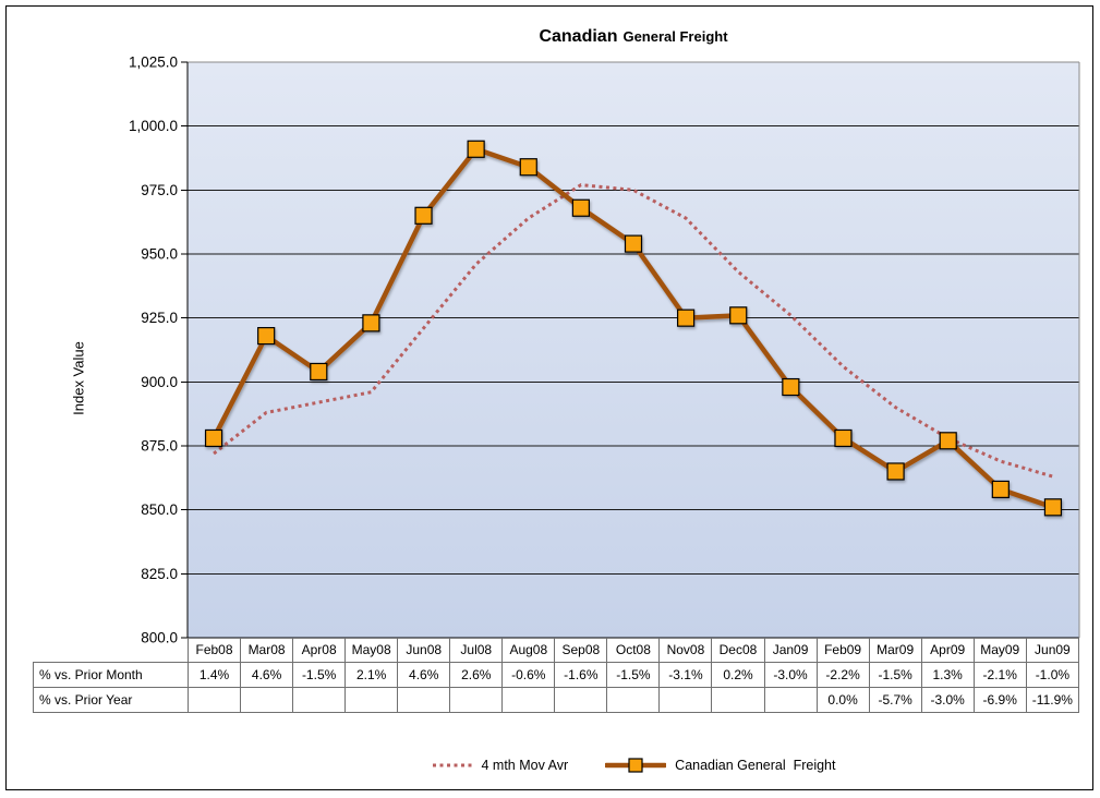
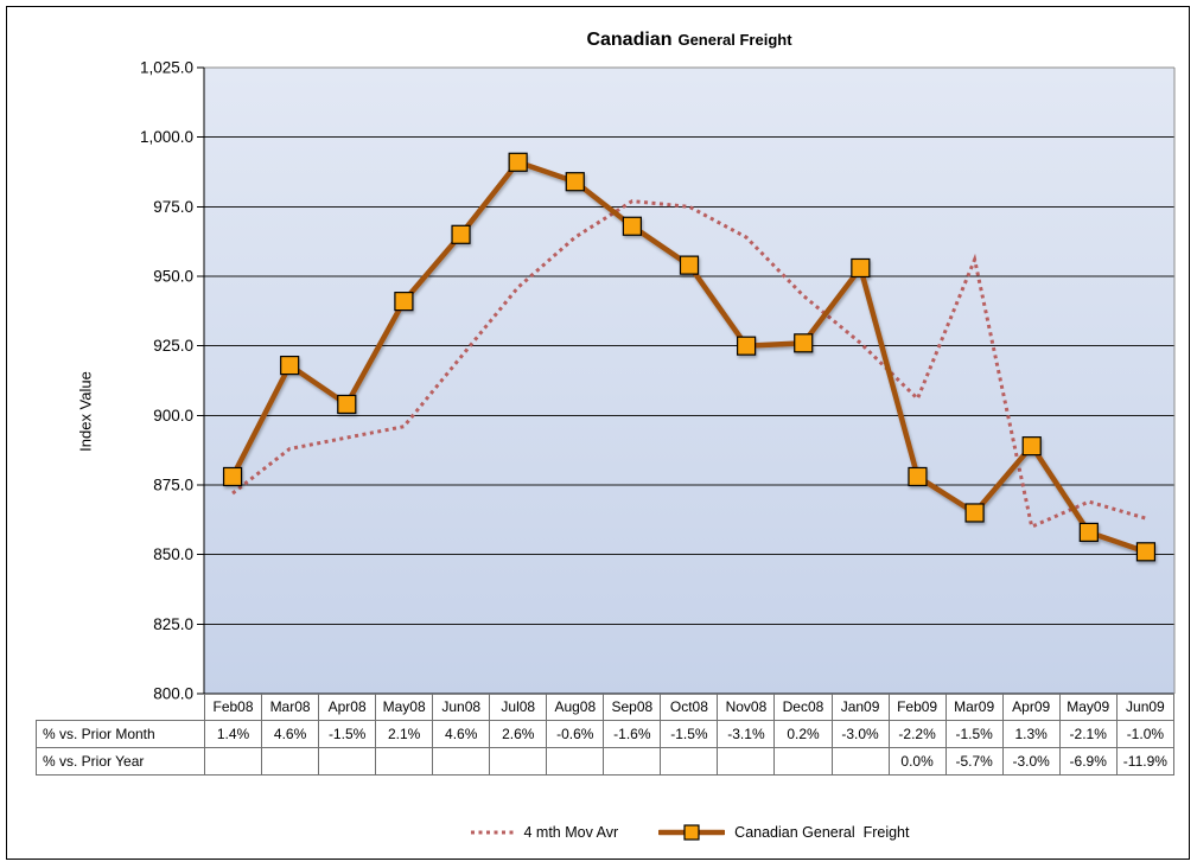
Canadian General Freight/May08: 923 -> 941
Canadian General Freight/Jan09: 898 -> 953
4 mth Mov Avr/Mar09: 890 -> 956
4 mth Mov Avr/Apr09: 878 -> 860
Canadian General Freight/Apr09: 877 -> 889
